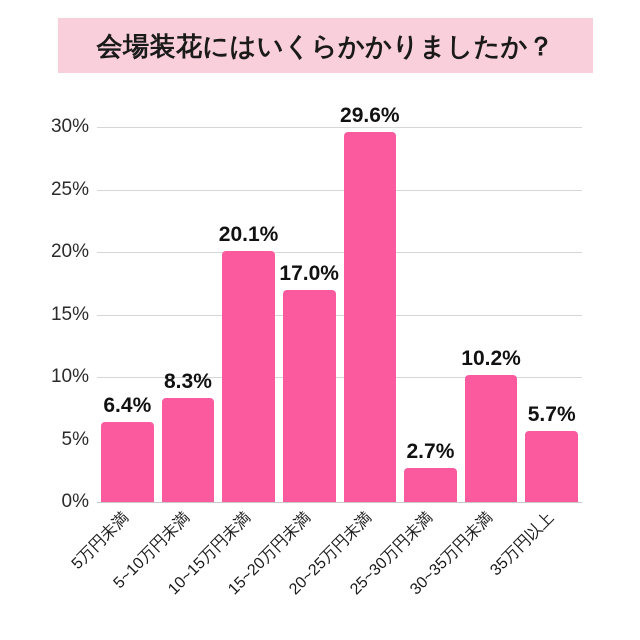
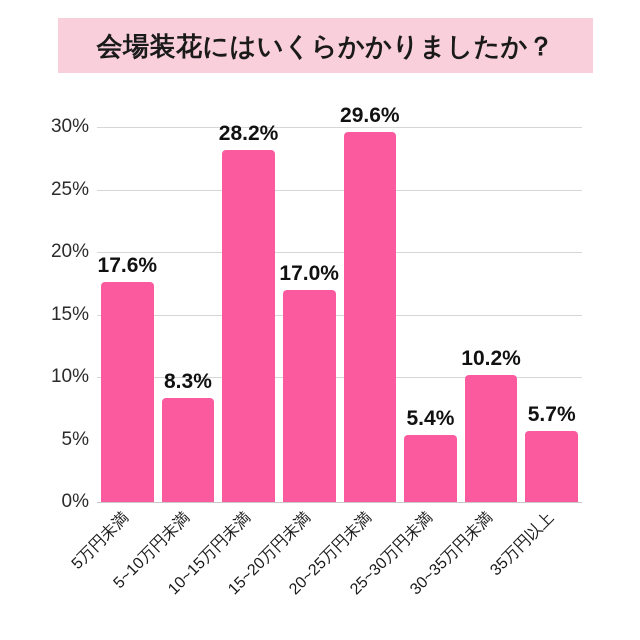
5万円未満: 6.4% -> 17.6%
10~15万円未満: 20.1% -> 28.2%
25~30万円未満: 2.7% -> 5.4%
